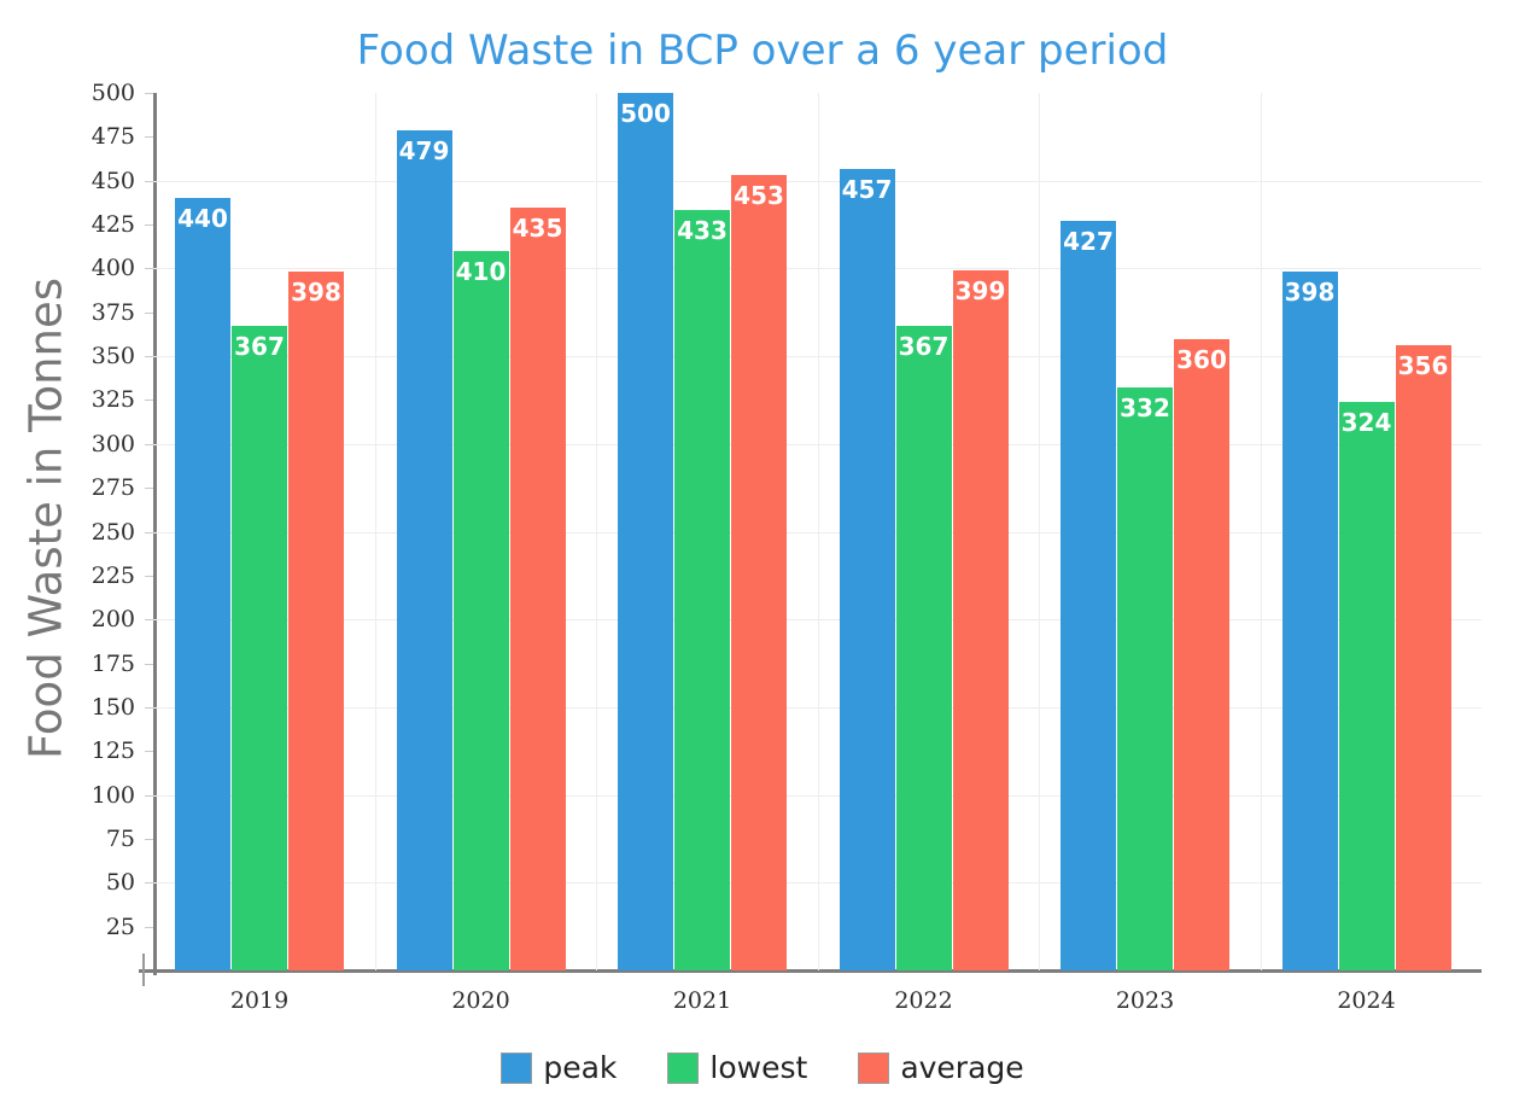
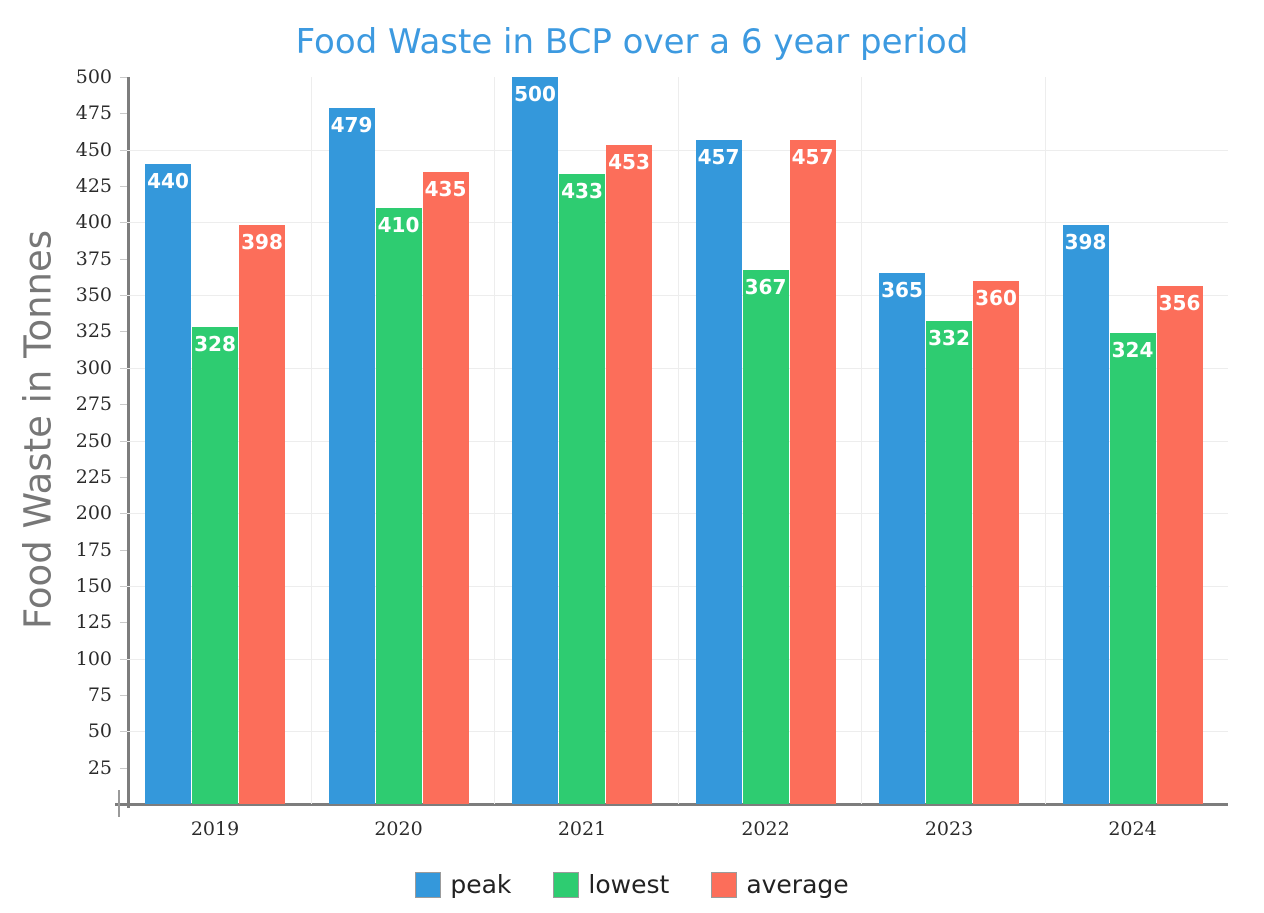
lowest/2019: 367 -> 328
average/2022: 399 -> 457
peak/2023: 427 -> 365
